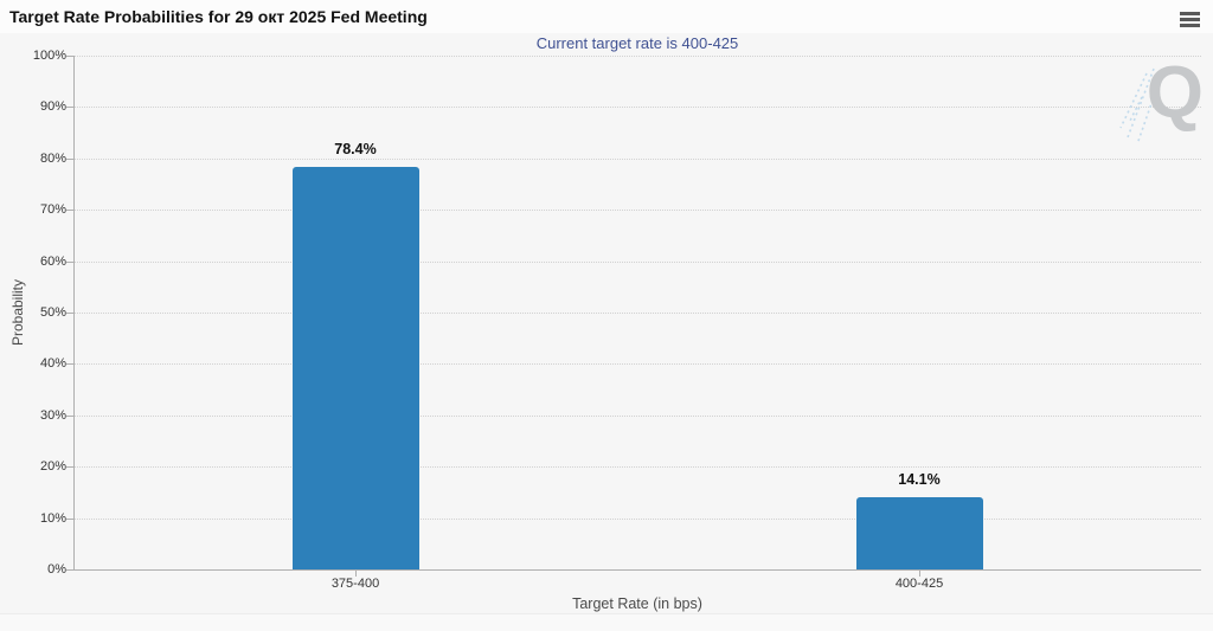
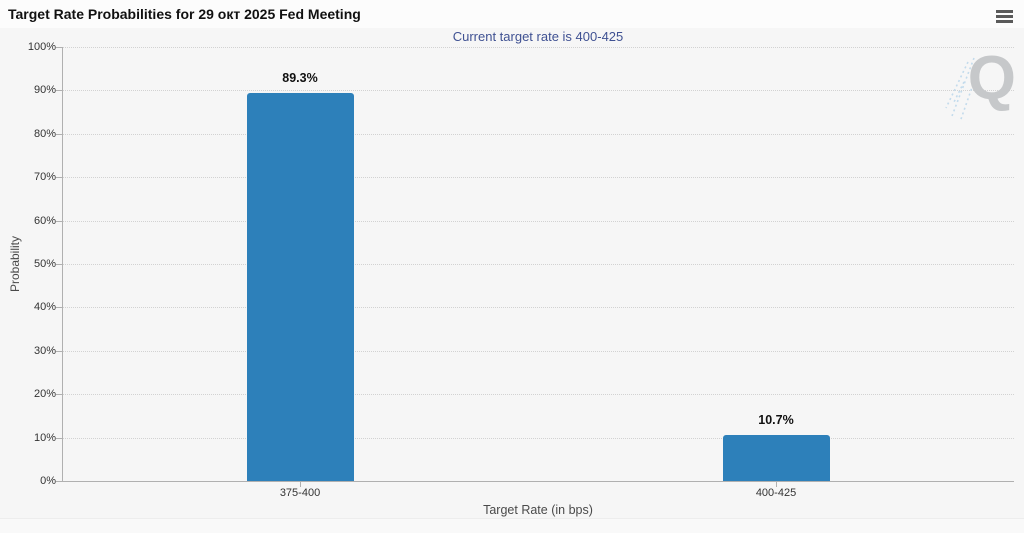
375-400: 78.4% -> 89.3%
400-425: 14.1% -> 10.7%
